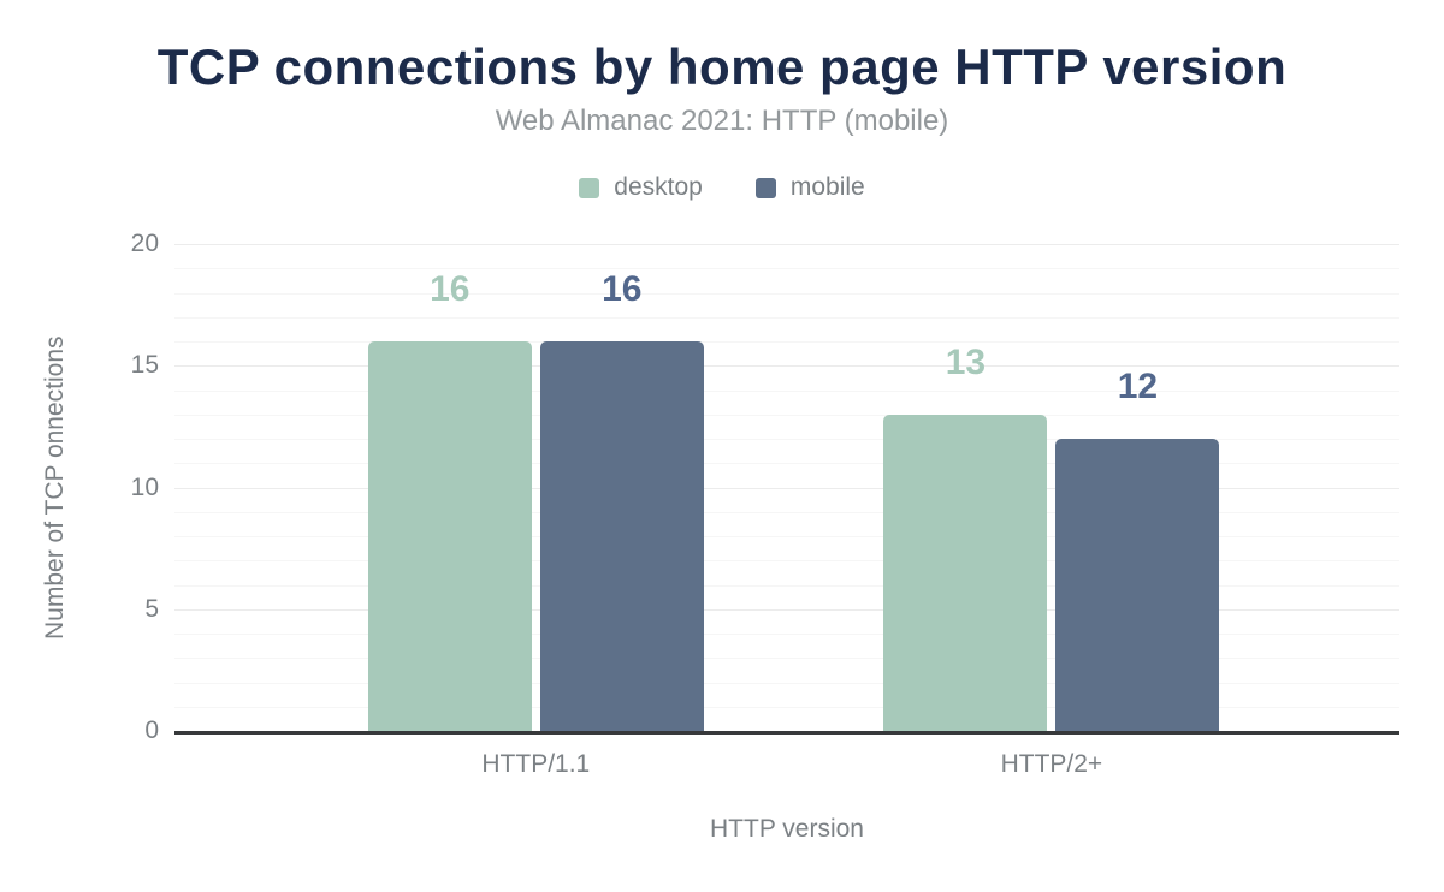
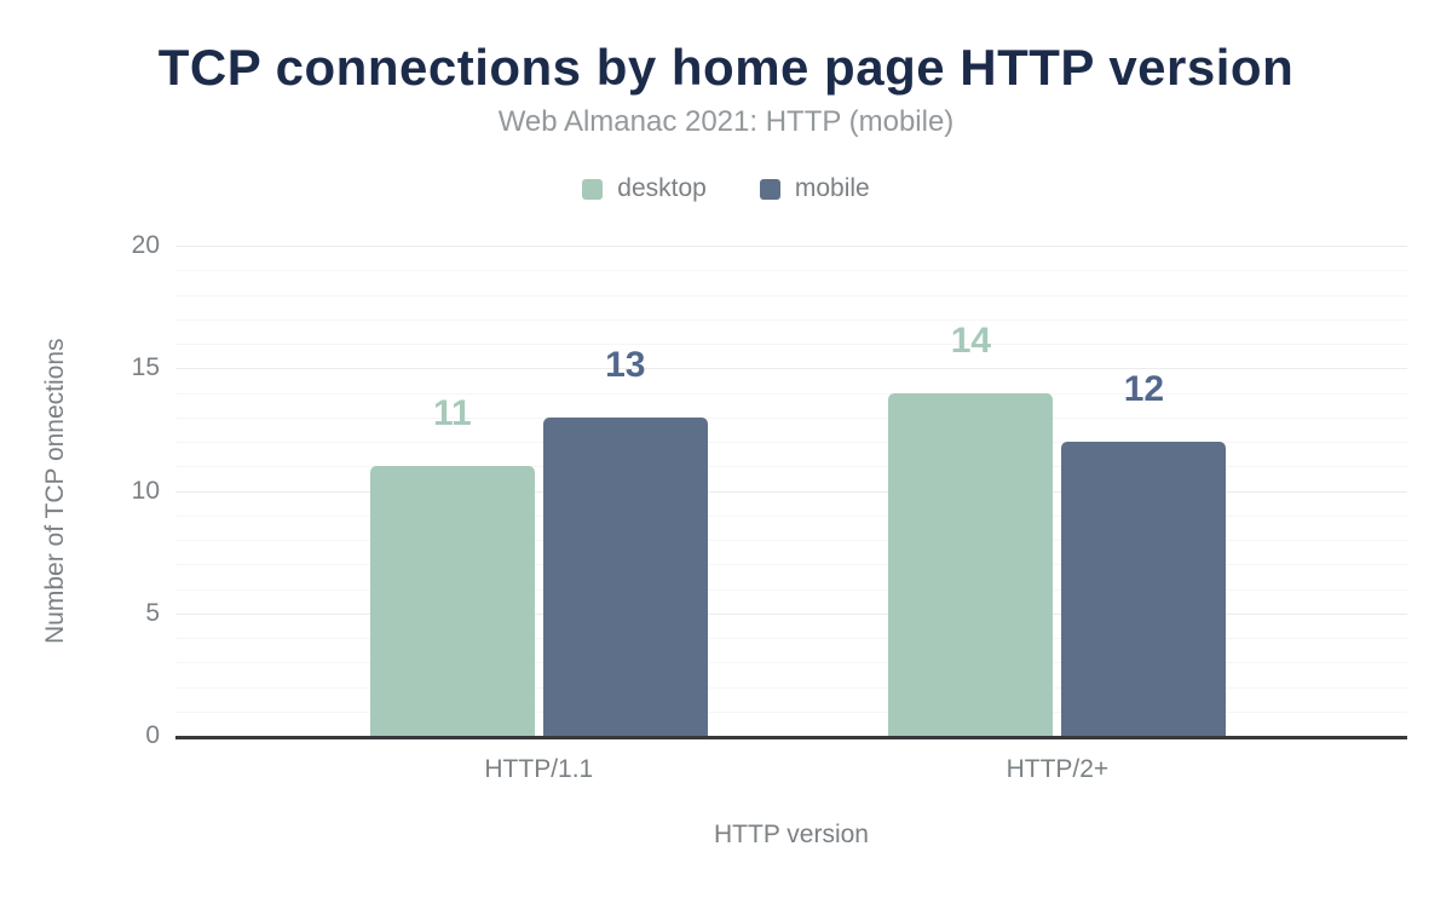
desktop/HTTP/1.1: 16 -> 11
mobile/HTTP/1.1: 16 -> 13
desktop/HTTP/2+: 13 -> 14
